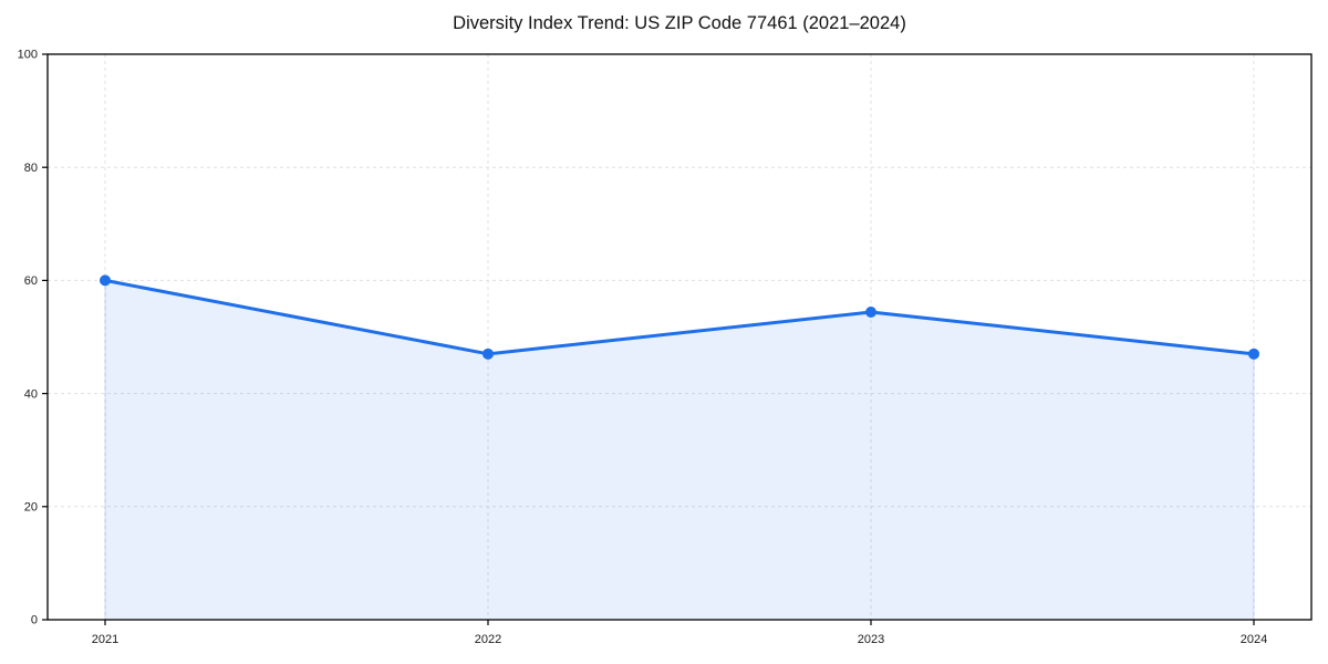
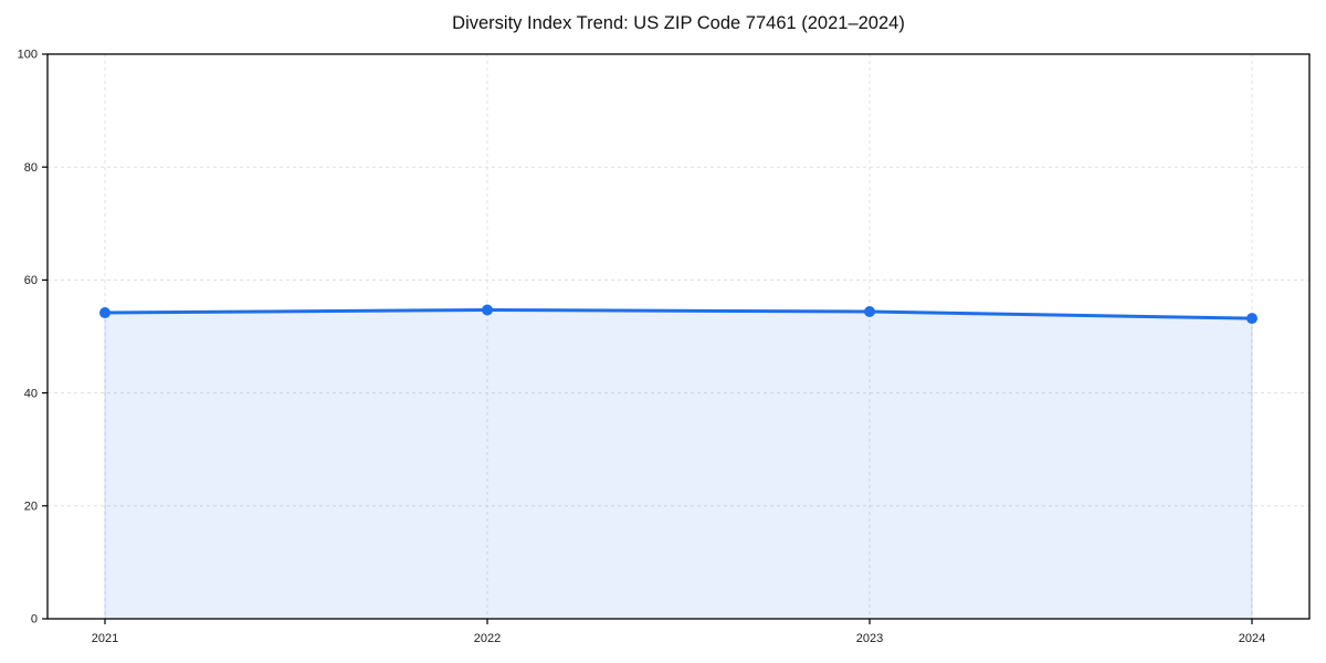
2021: 60 -> 54
2022: 47 -> 55
2024: 47 -> 53
